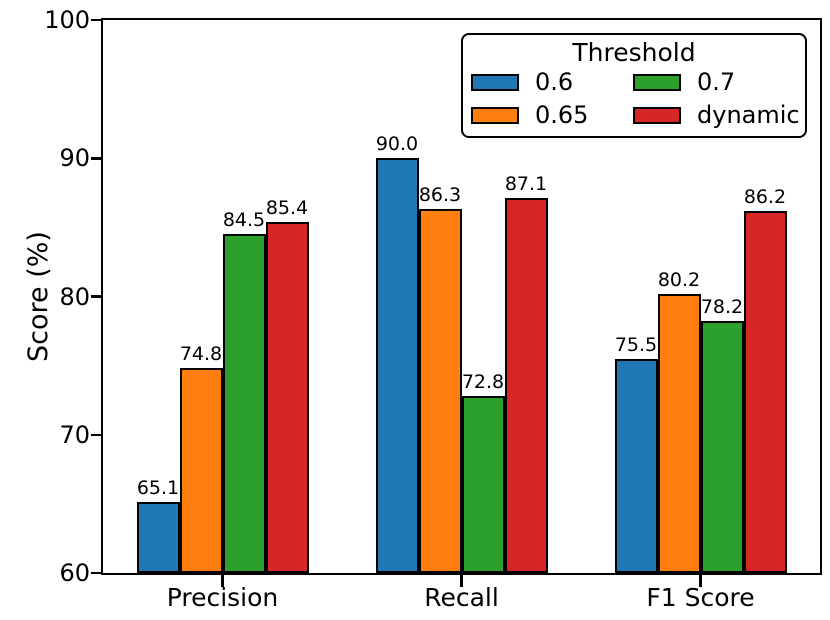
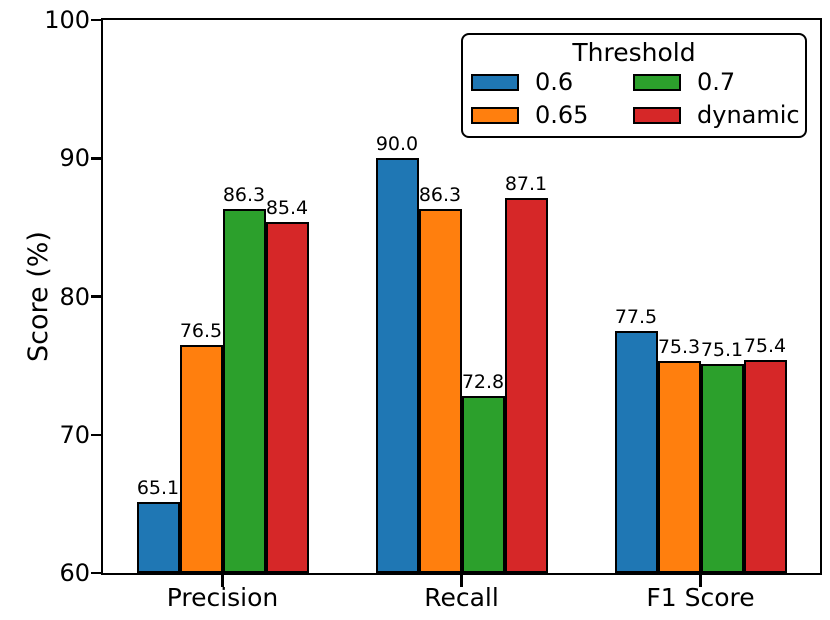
0.65/Precision: 74.8 -> 76.5
0.7/Precision: 84.5 -> 86.3
0.6/F1 Score: 75.5 -> 77.5
0.65/F1 Score: 80.2 -> 75.3
0.7/F1 Score: 78.2 -> 75.1
dynamic/F1 Score: 86.2 -> 75.4
